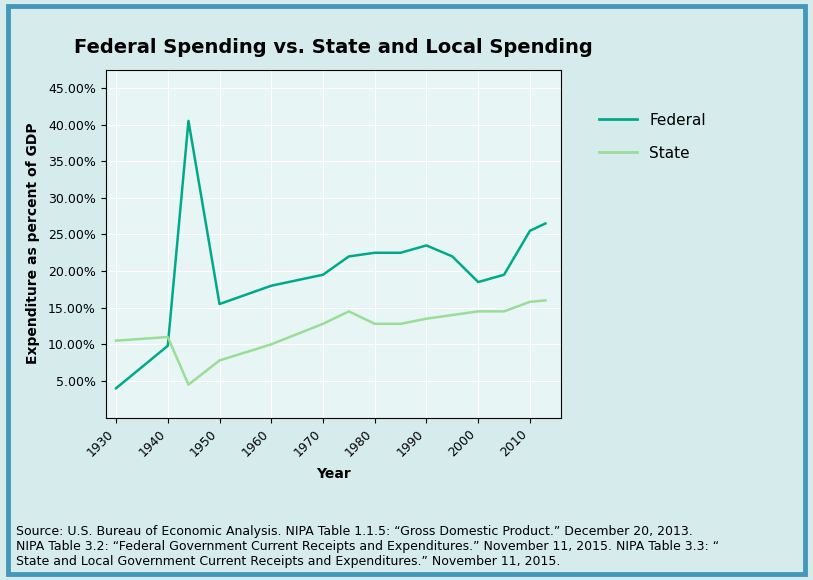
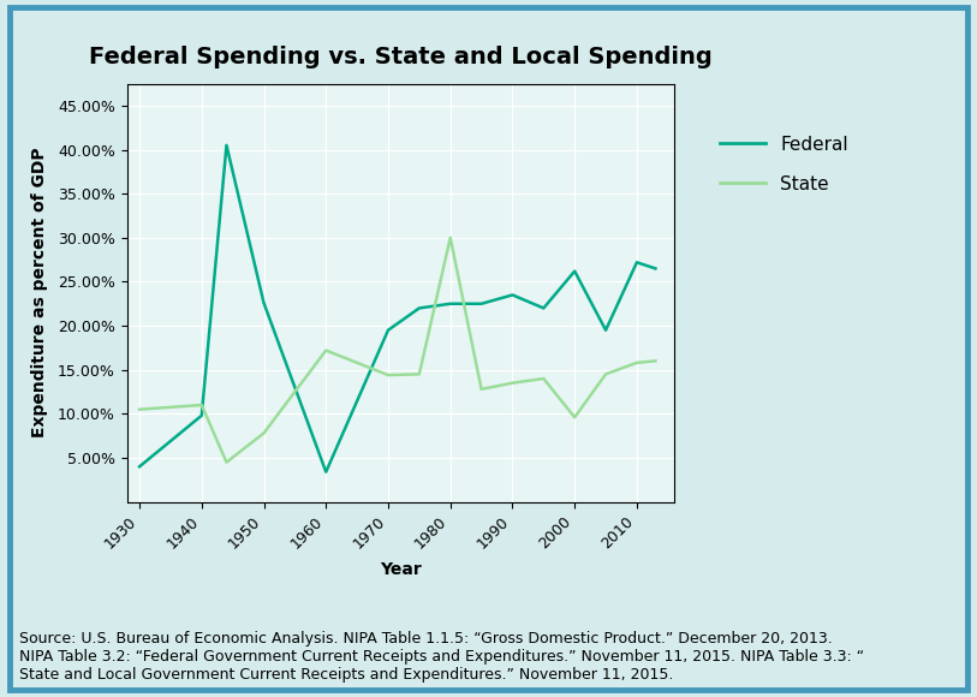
Federal/1950: 15.5% -> 22.6%
Federal/1960: 18.0% -> 3.4%
State/1960: 10.0% -> 17.2%
State/1970: 12.8% -> 14.4%
State/1980: 12.8% -> 30.0%
Federal/2000: 18.5% -> 26.2%
State/2000: 14.5% -> 9.6%
Federal/2010: 25.5% -> 27.2%
